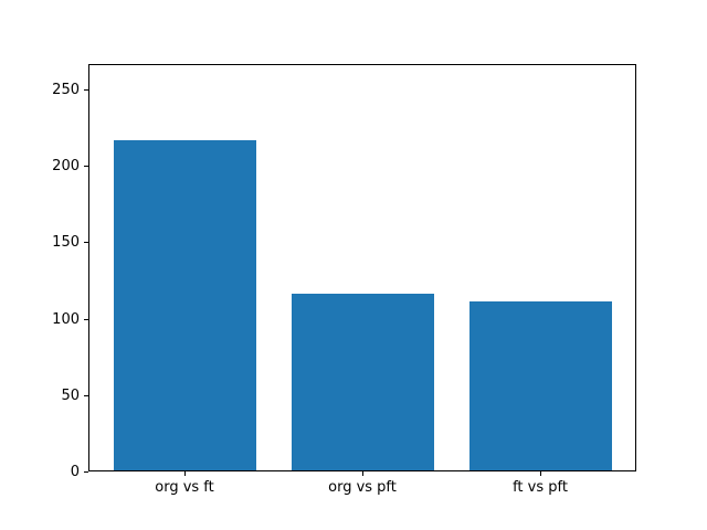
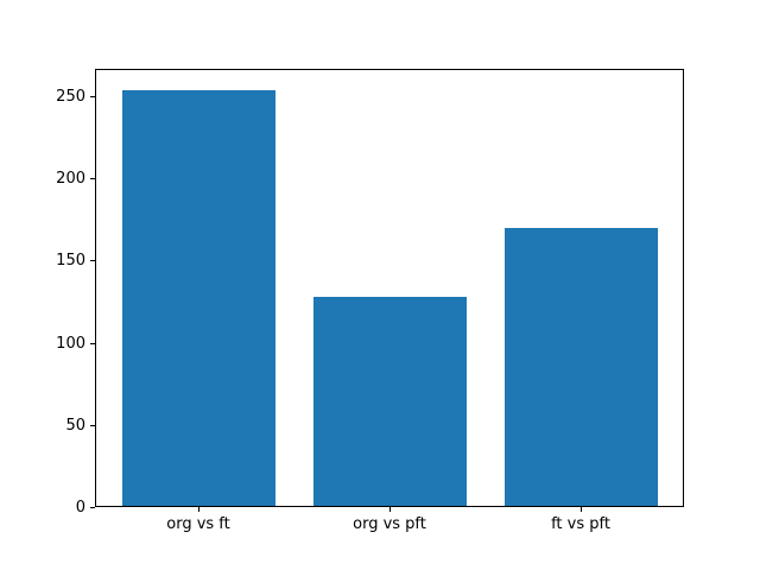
org vs ft: 217 -> 254
org vs pft: 116 -> 128
ft vs pft: 111 -> 170
